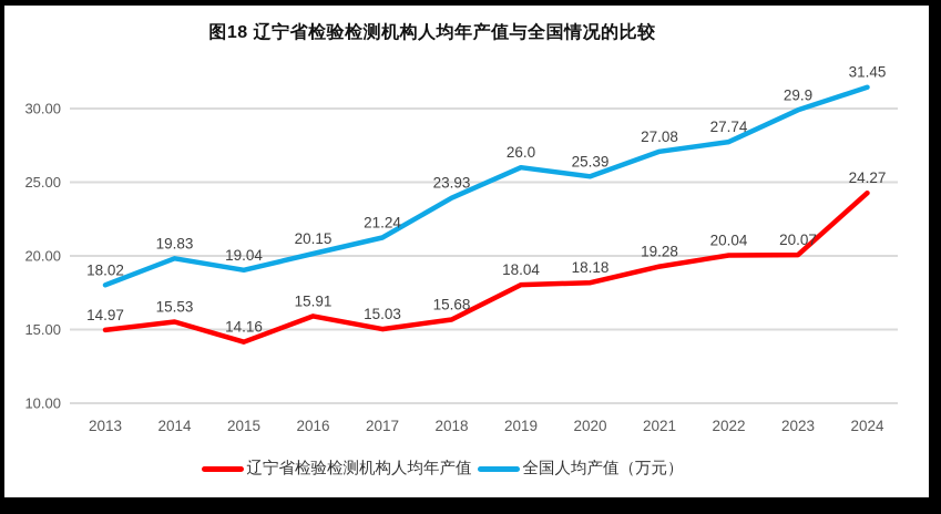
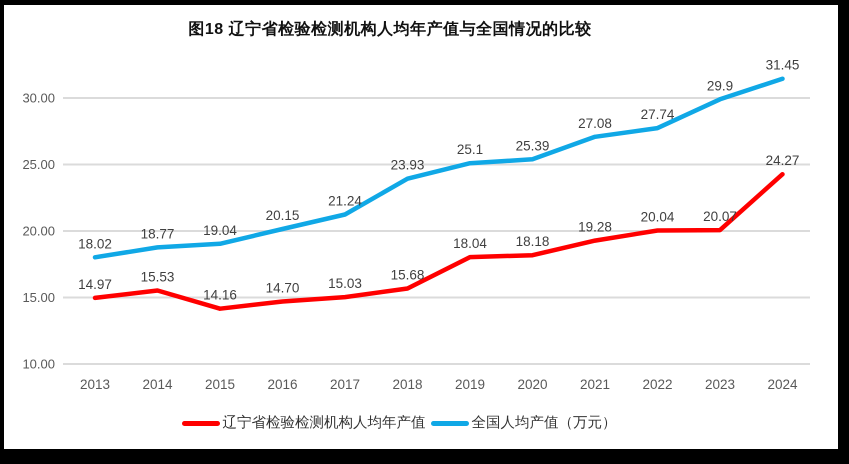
全国人均产值（万元）/2014: 19.83 -> 18.77
辽宁省检验检测机构人均年产值/2016: 15.91 -> 14.70
全国人均产值（万元）/2019: 26.0 -> 25.1
